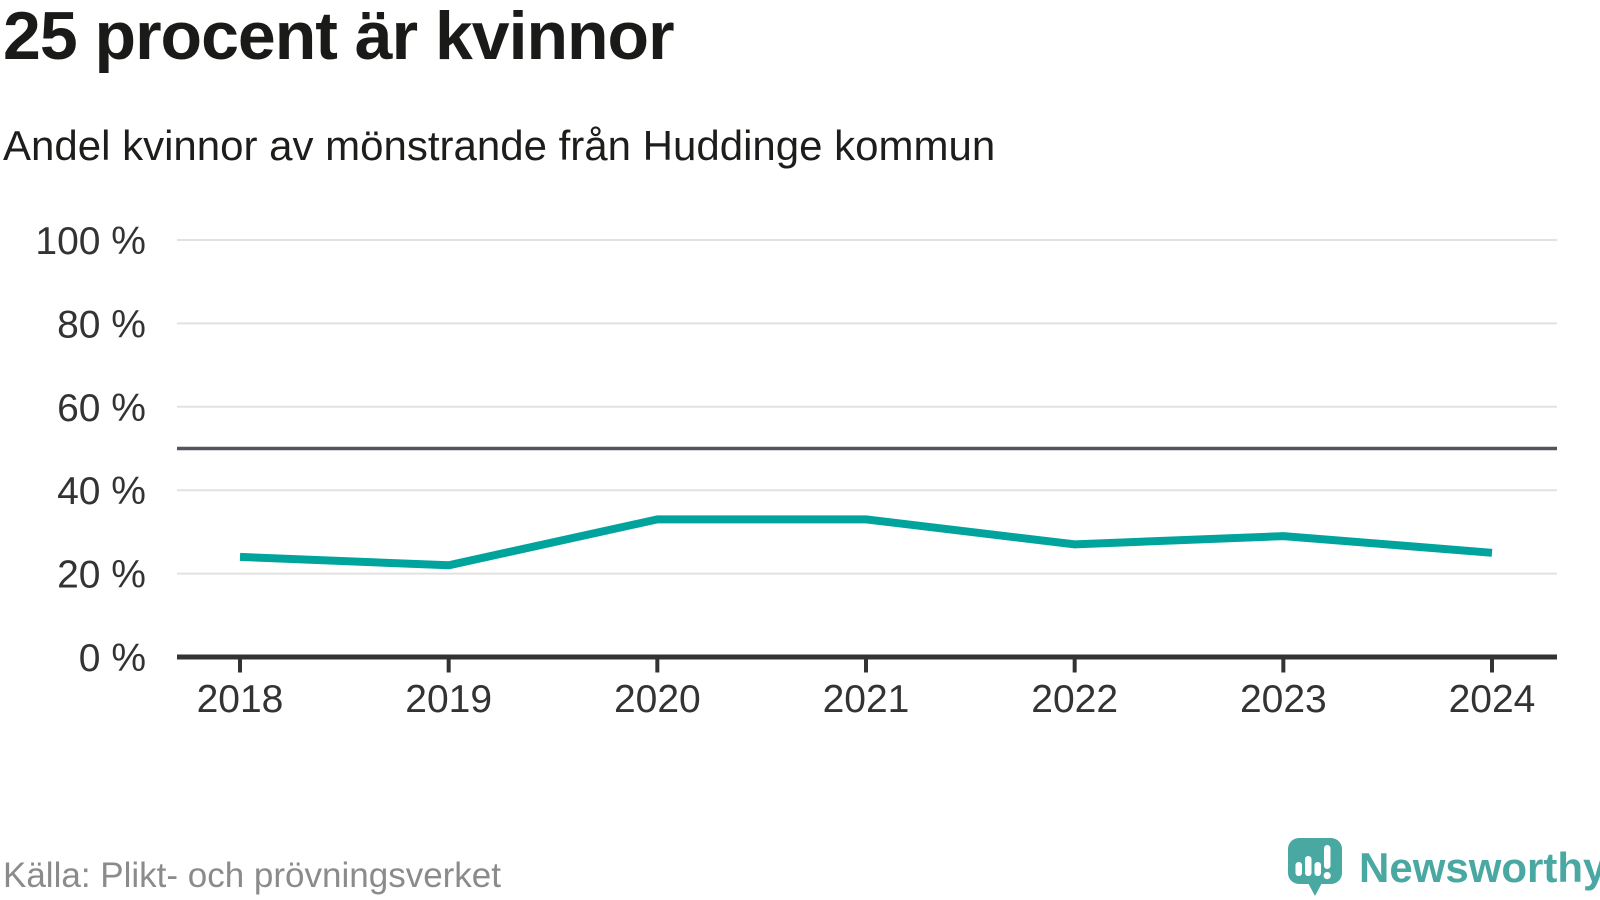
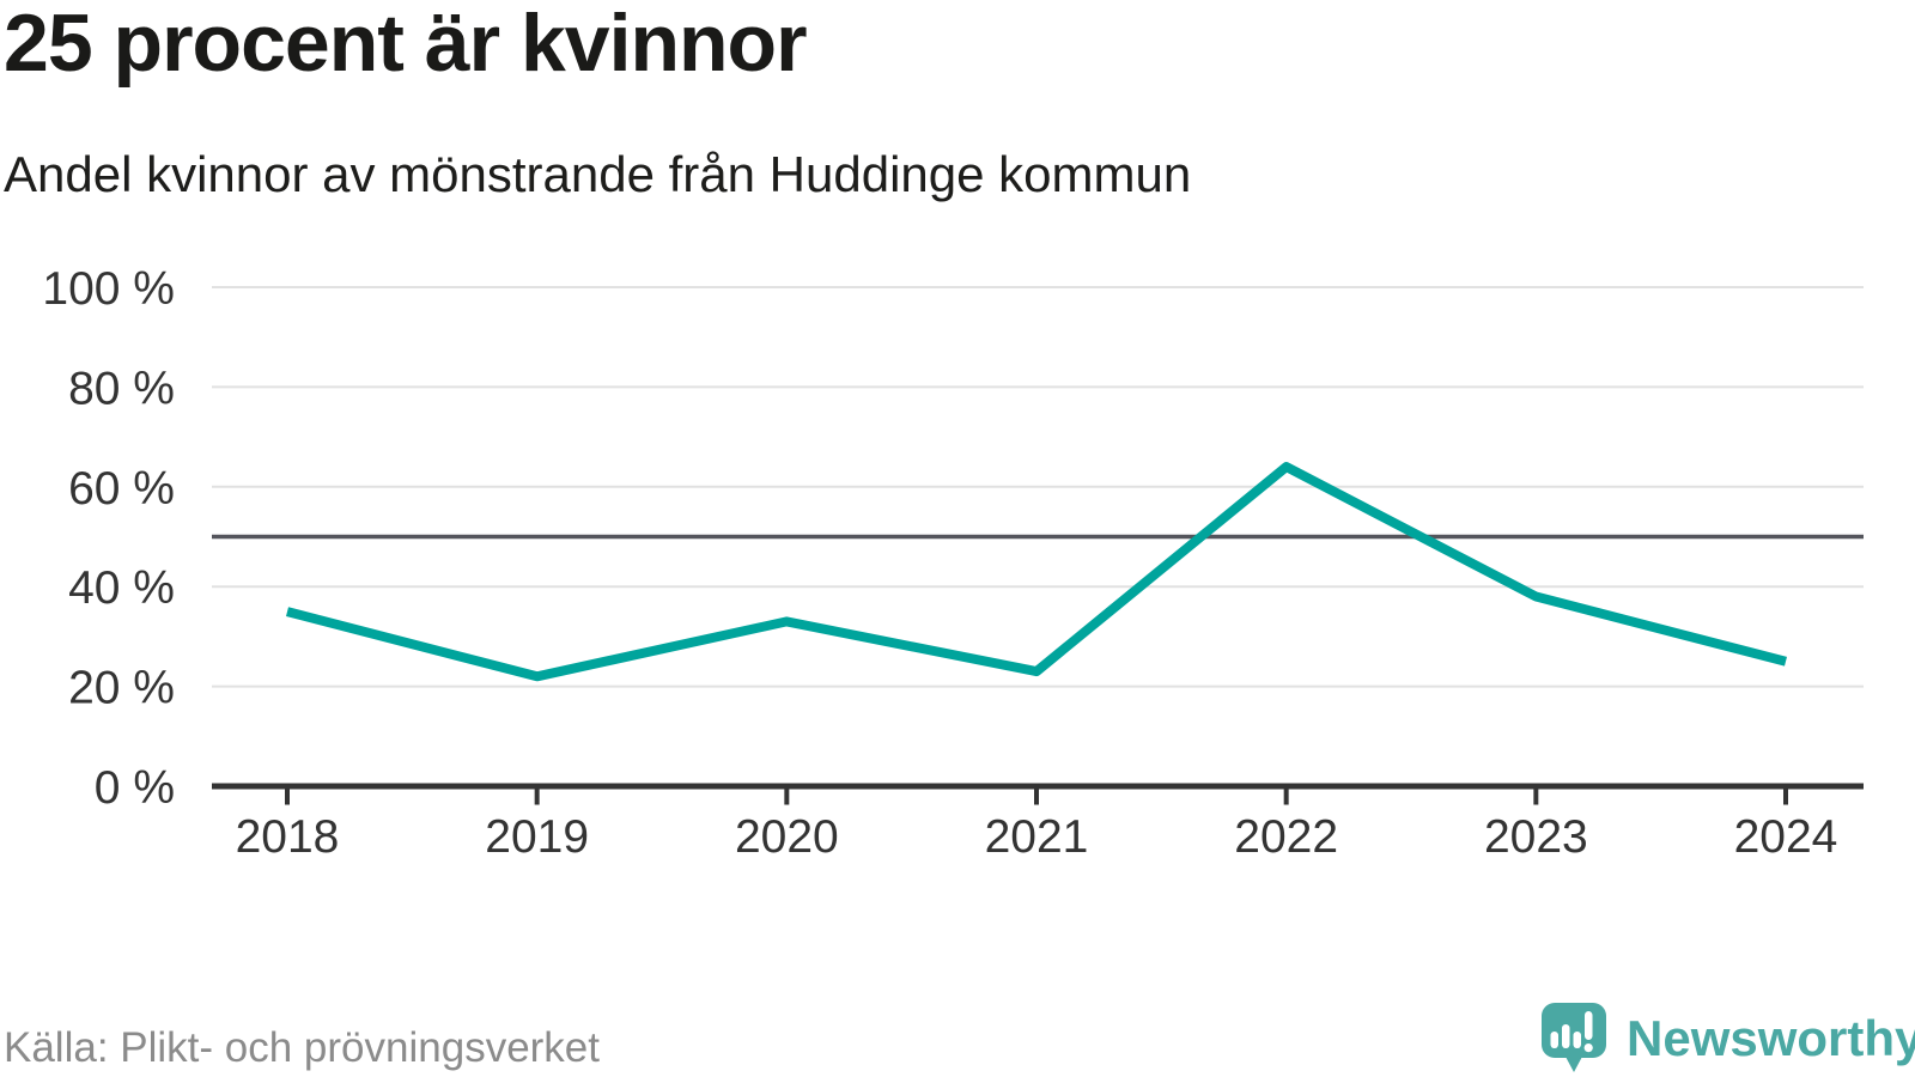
2018: 24% -> 35%
2021: 33% -> 23%
2022: 27% -> 64%
2023: 29% -> 38%
